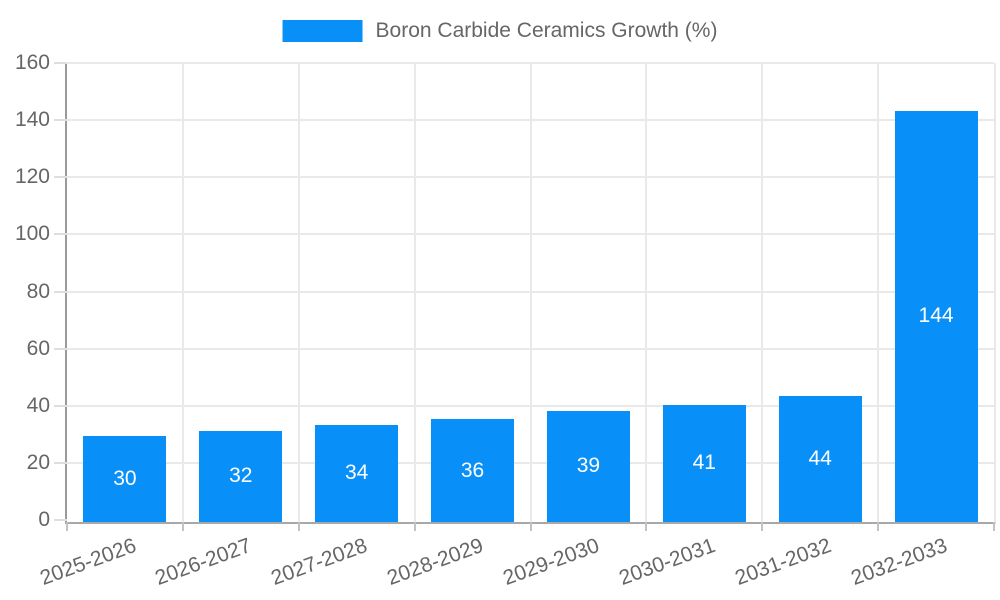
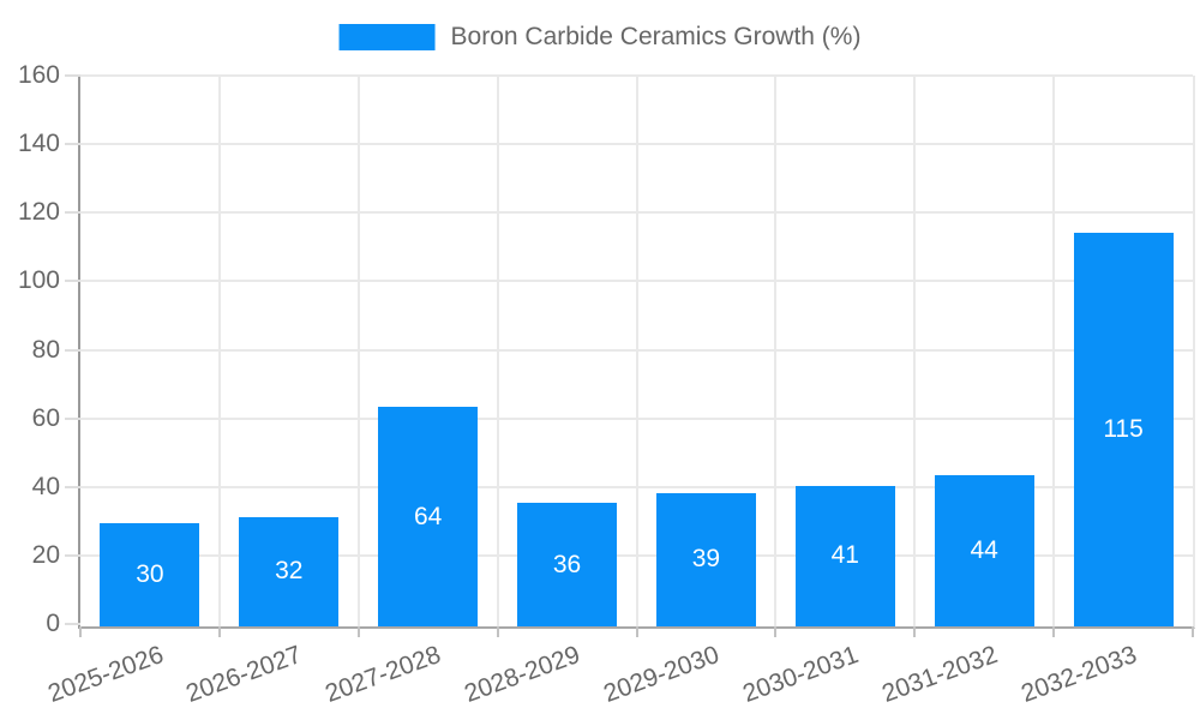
2027-2028: 34 -> 64
2032-2033: 144 -> 115
